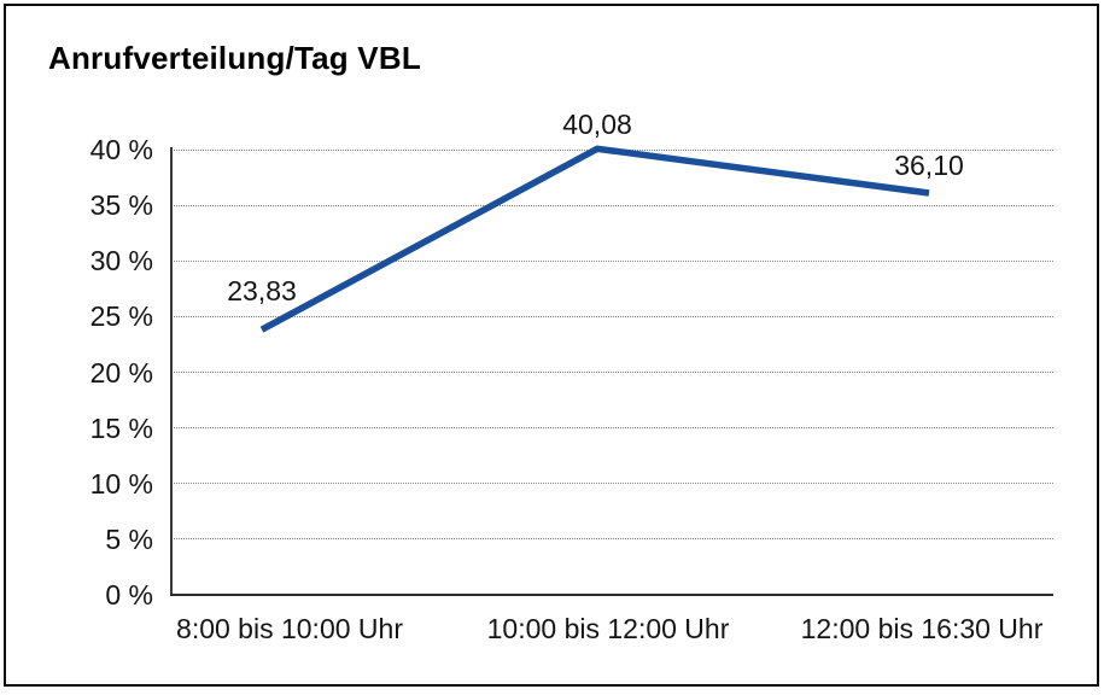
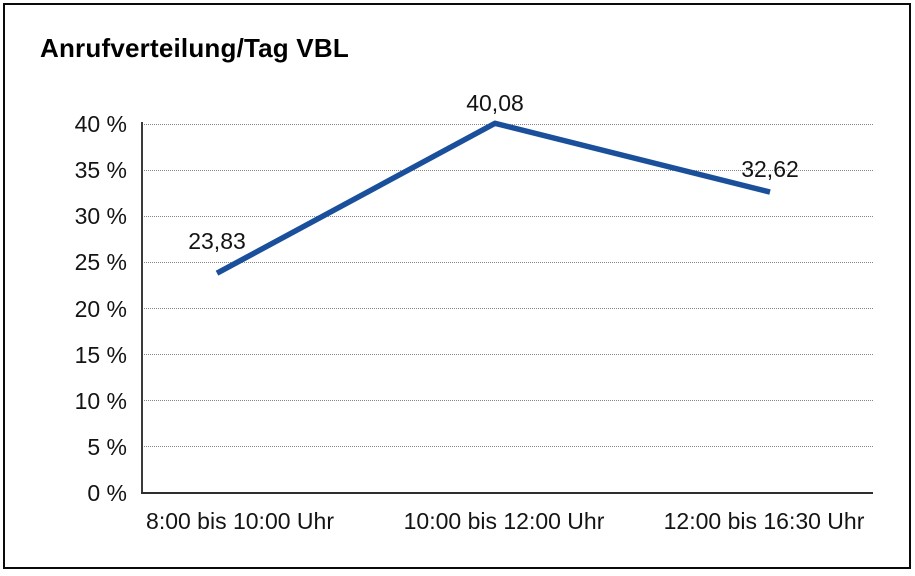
12:00 bis 16:30 Uhr: 36,10 -> 32,62
